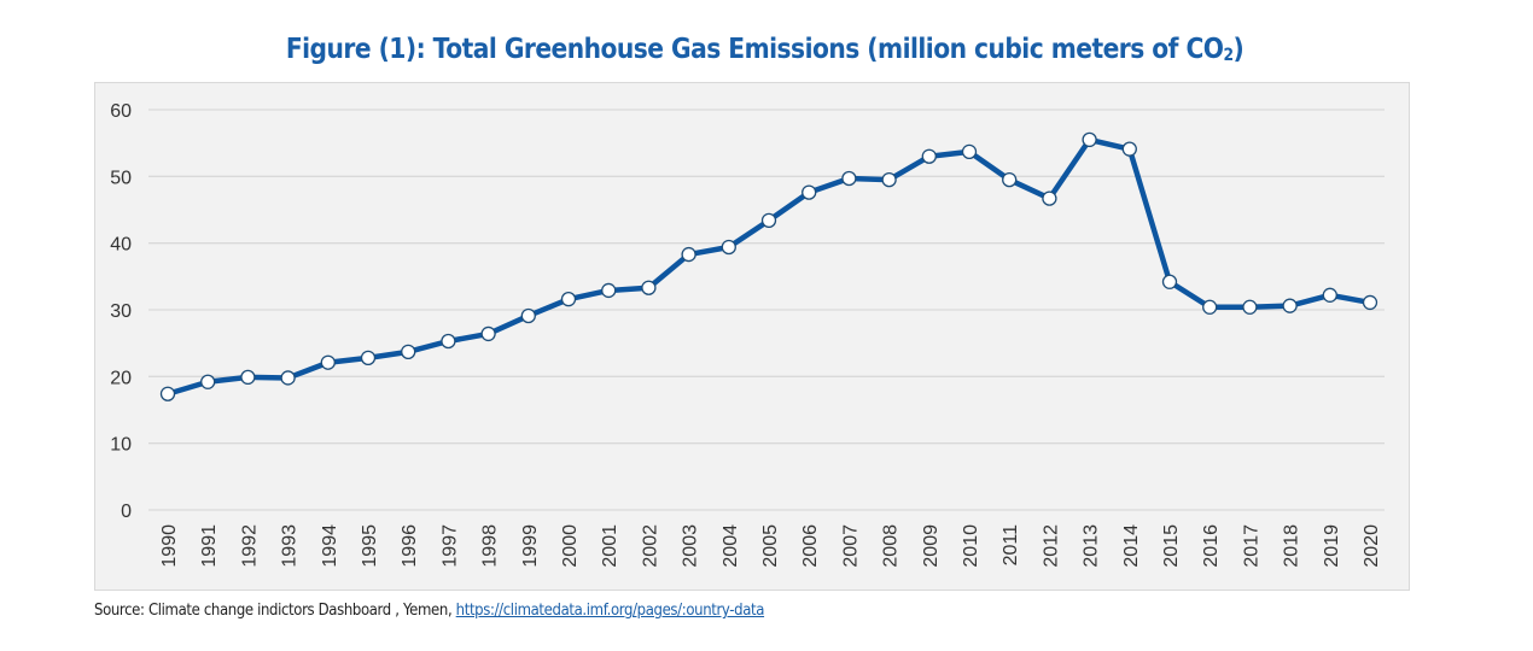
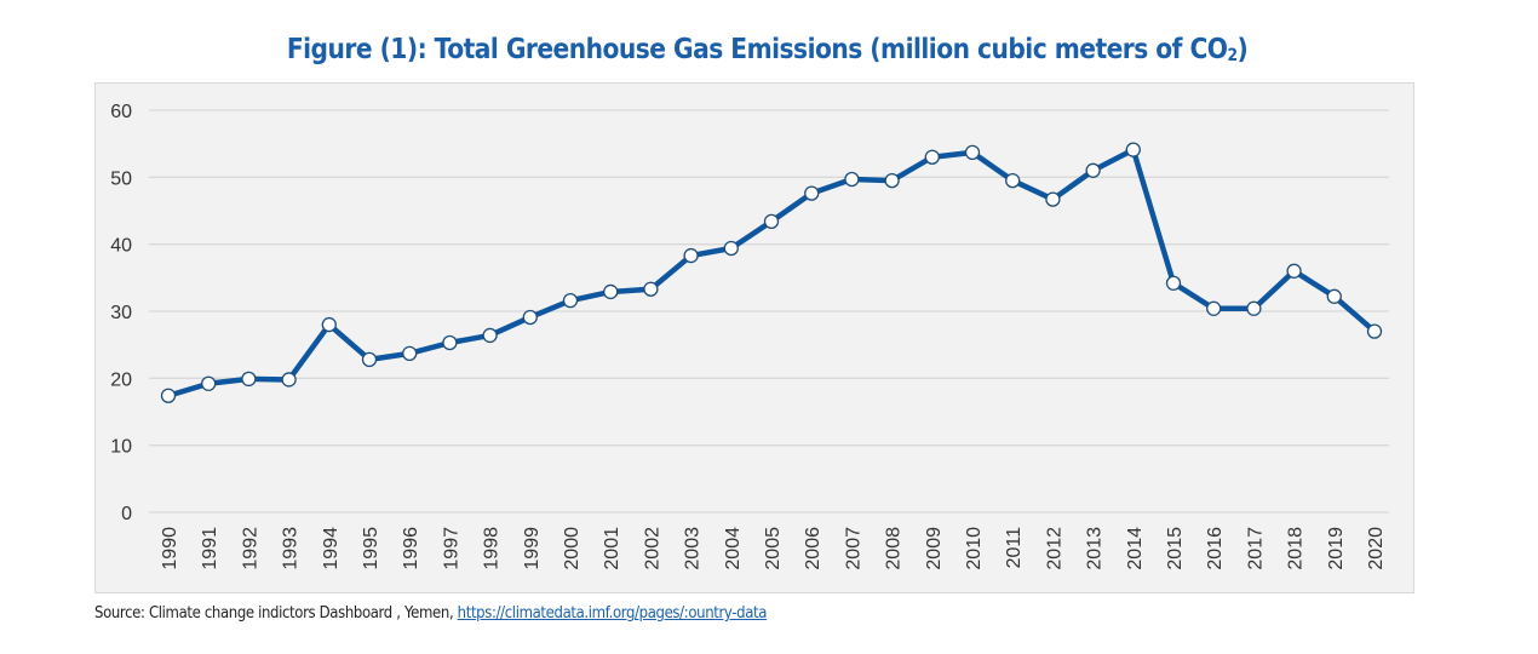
1994: 22 -> 28
2013: 56 -> 51
2018: 31 -> 36
2020: 31 -> 27
